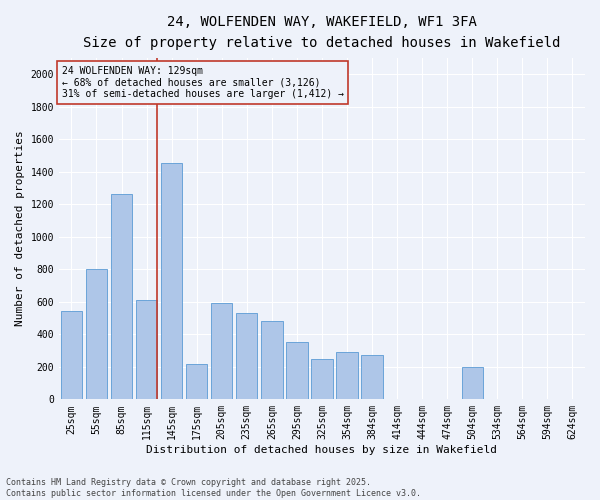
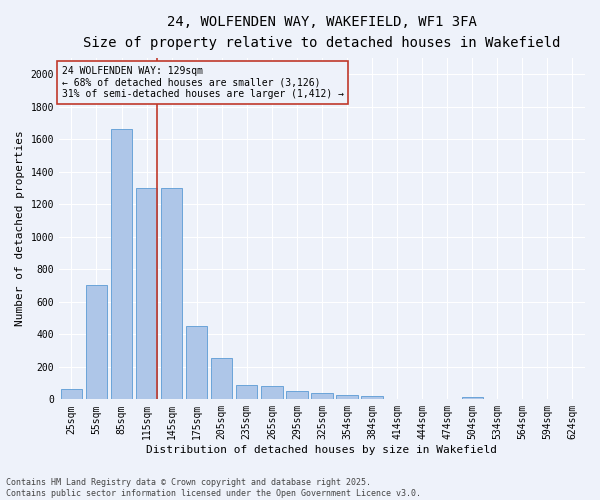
25sqm: 540 -> 60
55sqm: 800 -> 700
85sqm: 1260 -> 1660
115sqm: 610 -> 1300
145sqm: 1450 -> 1300
175sqm: 220 -> 450
205sqm: 590 -> 260
235sqm: 530 -> 90
265sqm: 480 -> 80
295sqm: 350 -> 50
325sqm: 250 -> 40
354sqm: 290 -> 20
384sqm: 270 -> 20
504sqm: 200 -> 10
